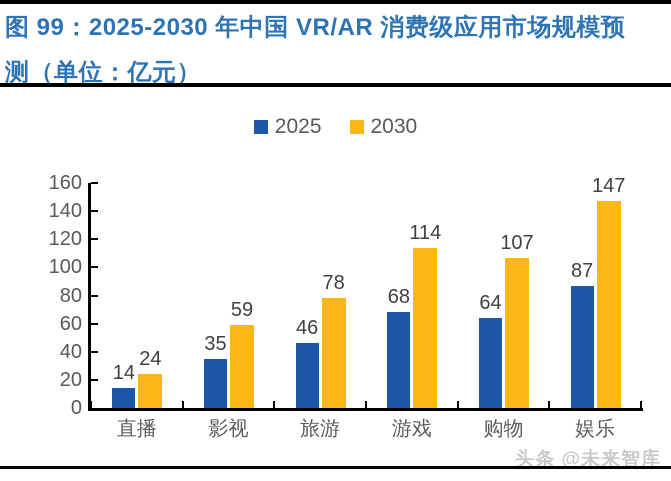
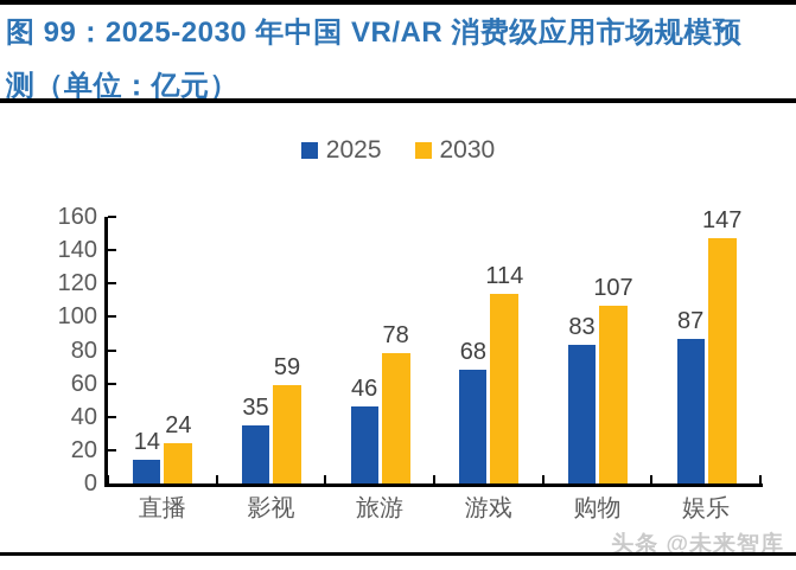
2025/购物: 64 -> 83
